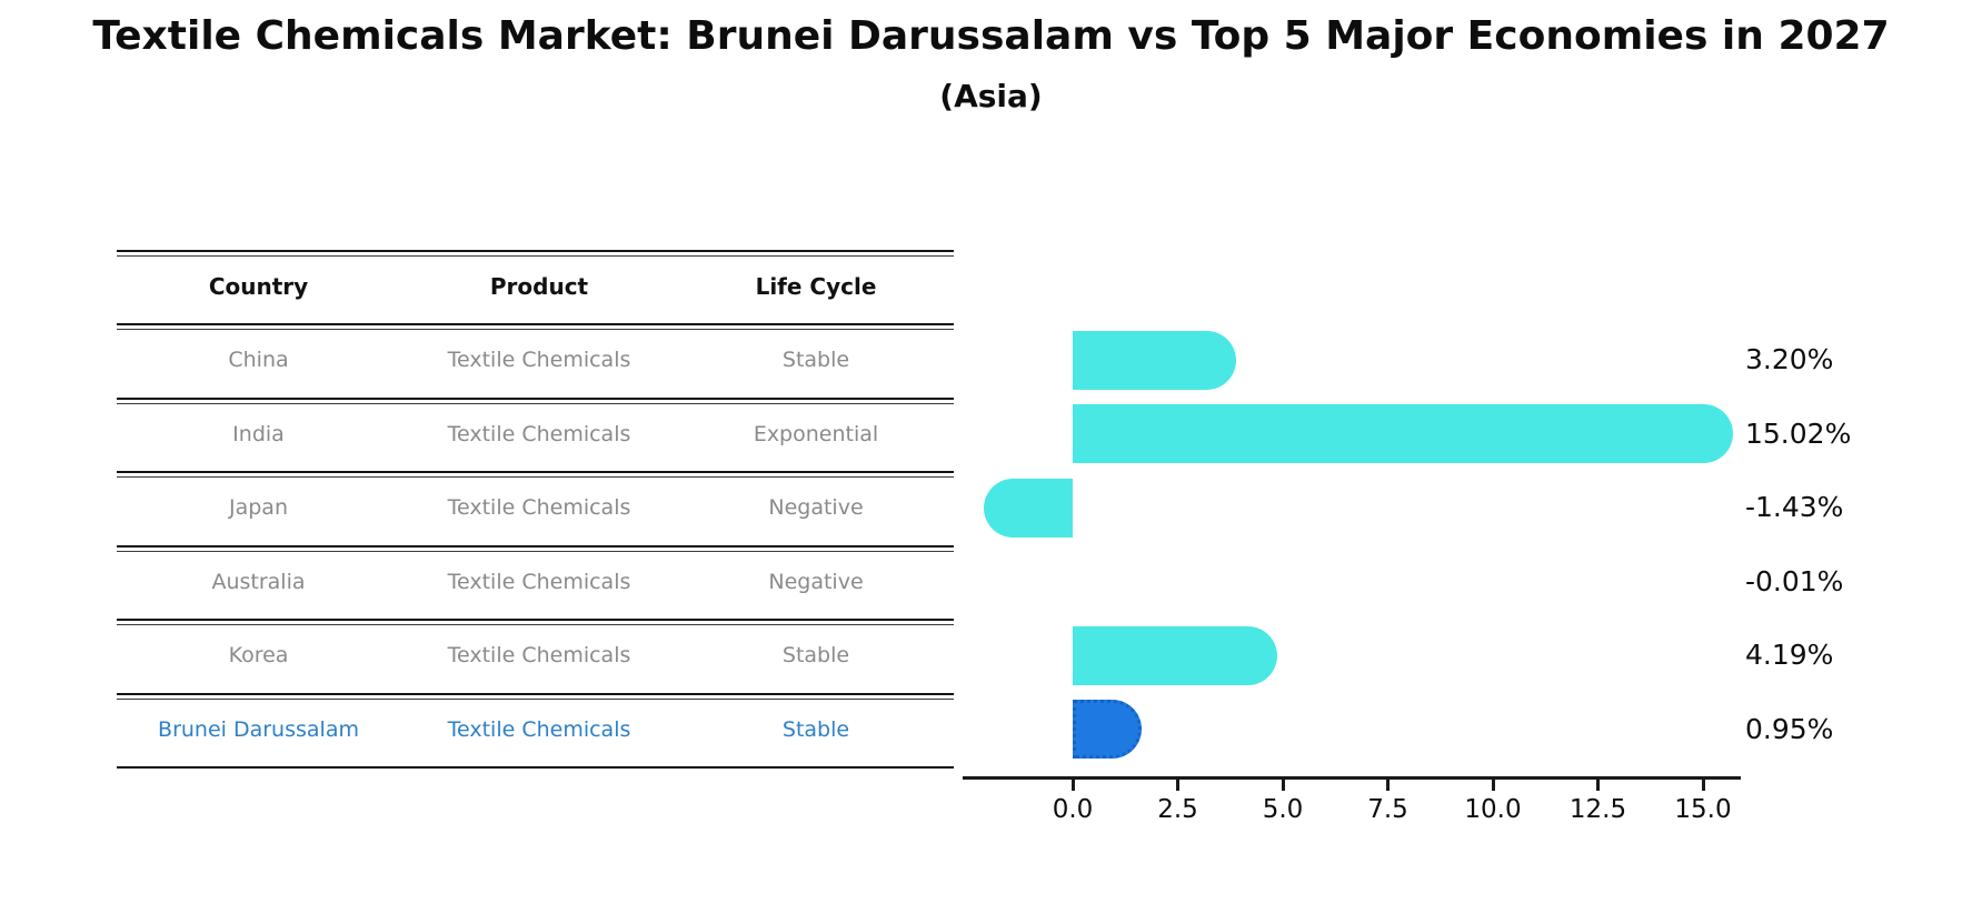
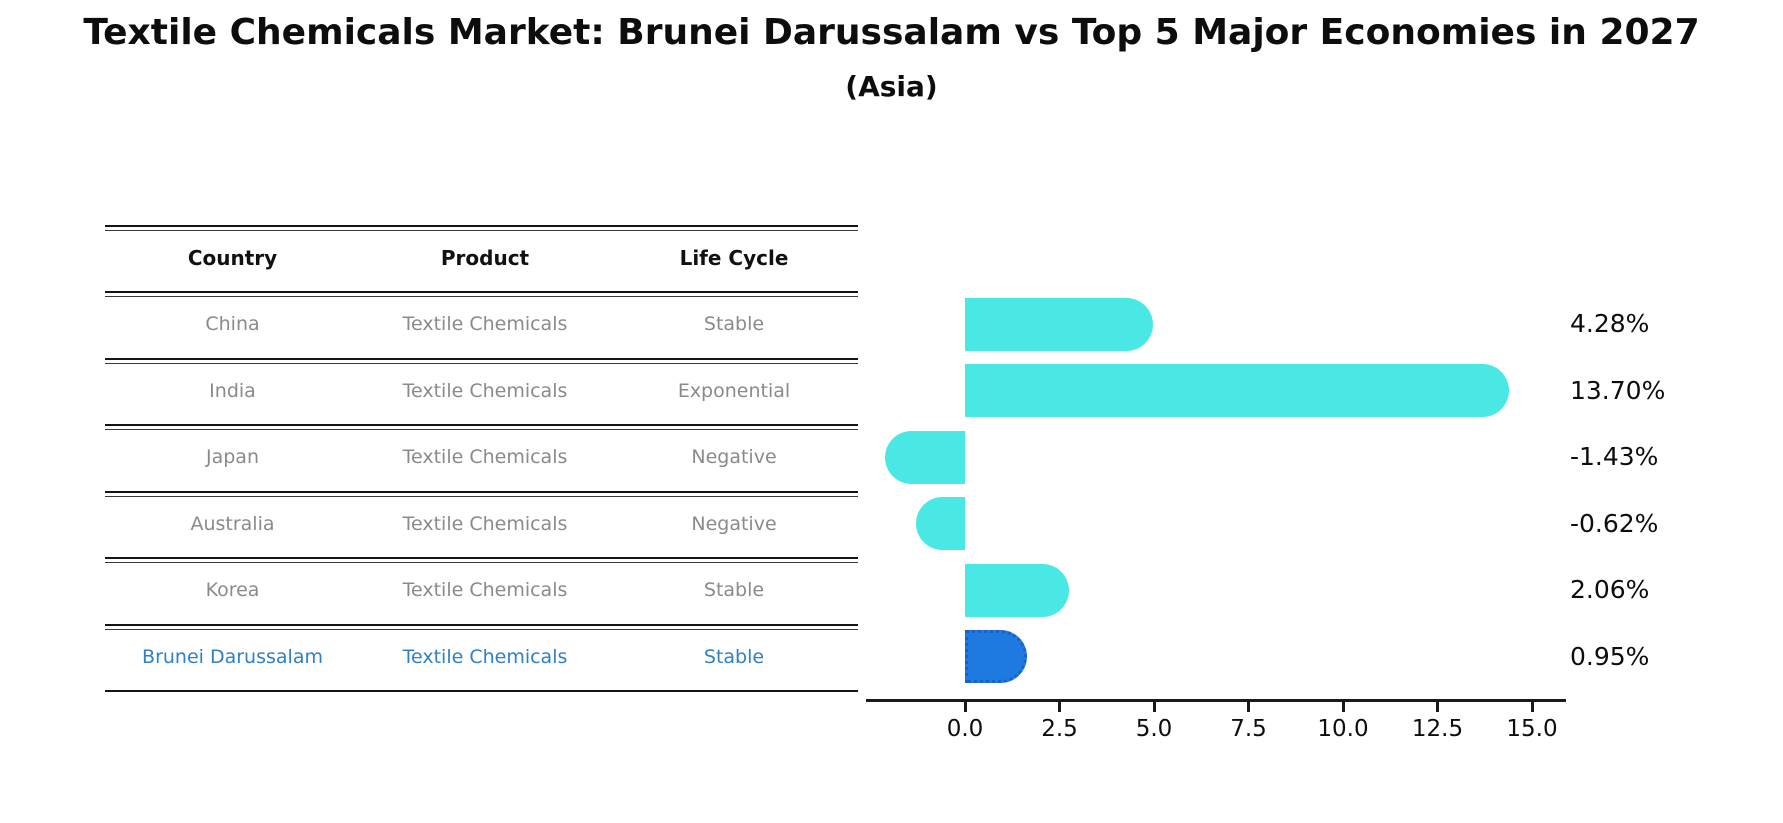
China: 3.20% -> 4.28%
India: 15.02% -> 13.70%
Australia: -0.01% -> -0.62%
Korea: 4.19% -> 2.06%
